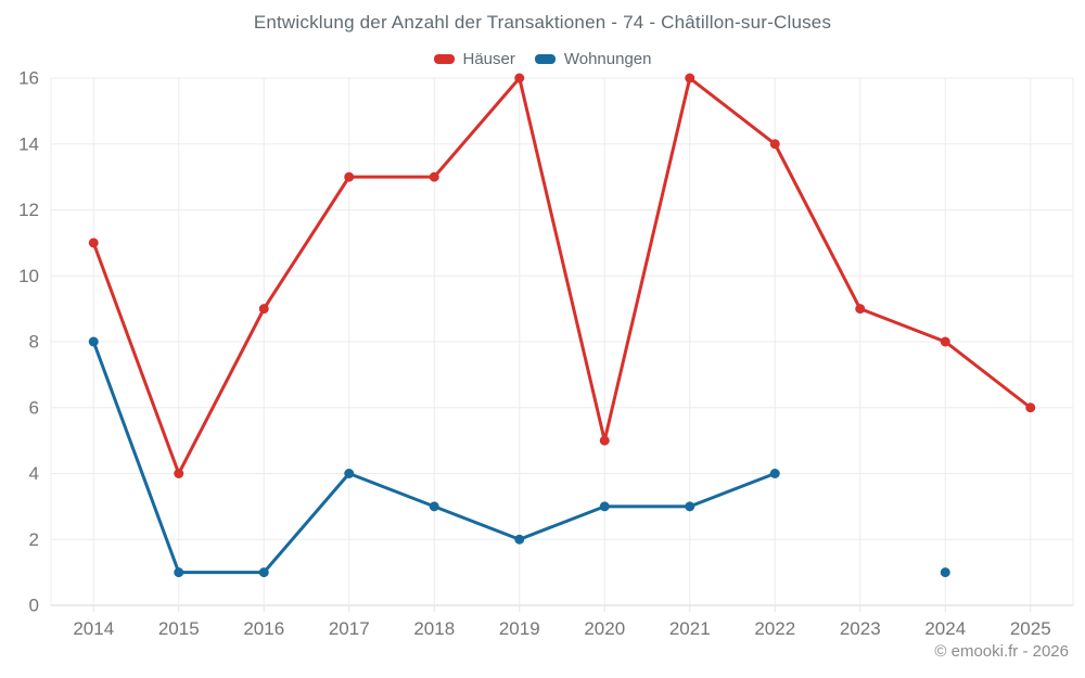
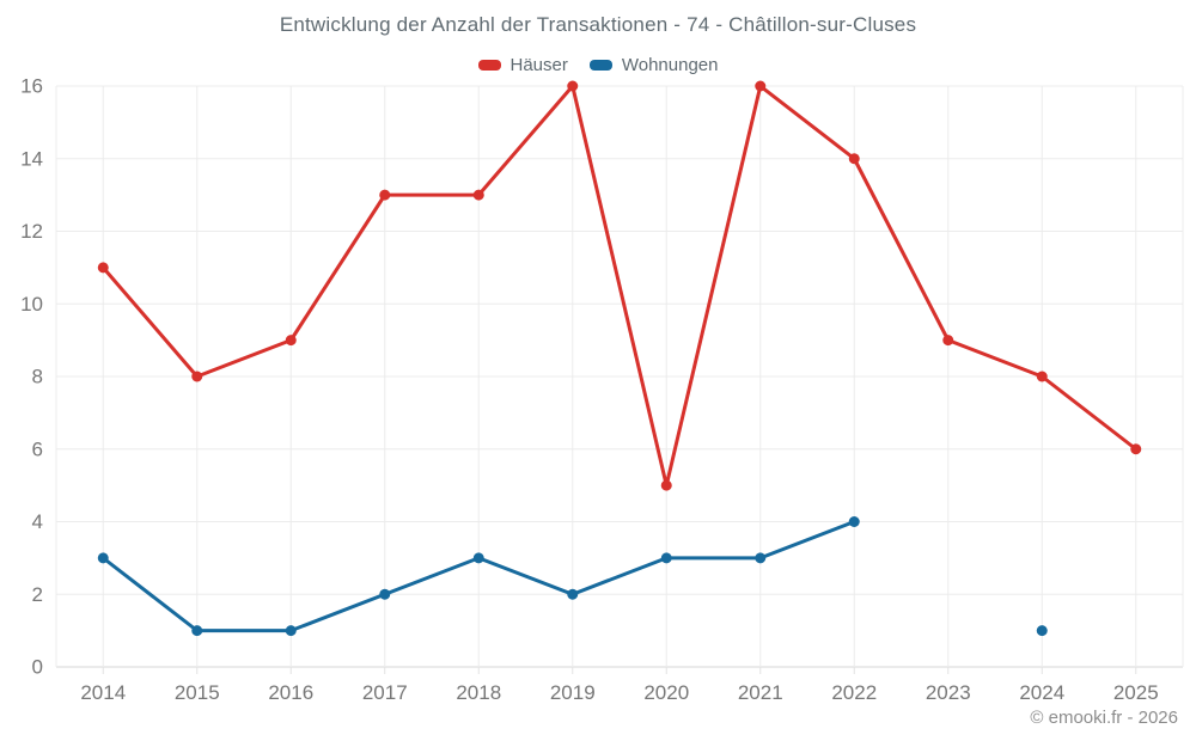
Wohnungen/2014: 8 -> 3
Häuser/2015: 4 -> 8
Wohnungen/2017: 4 -> 2
